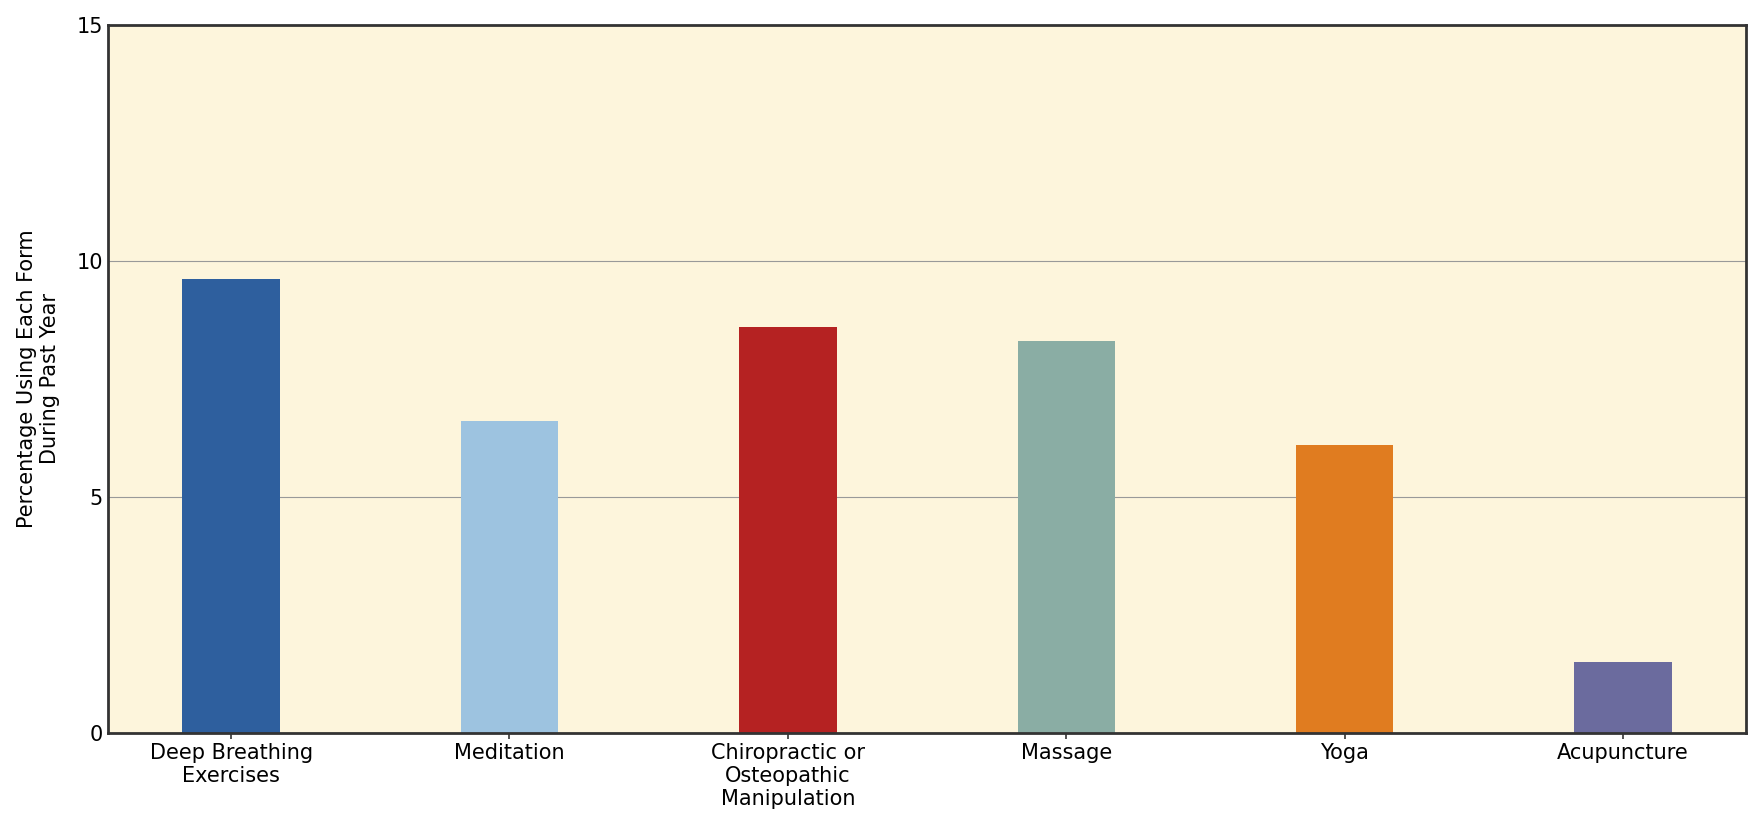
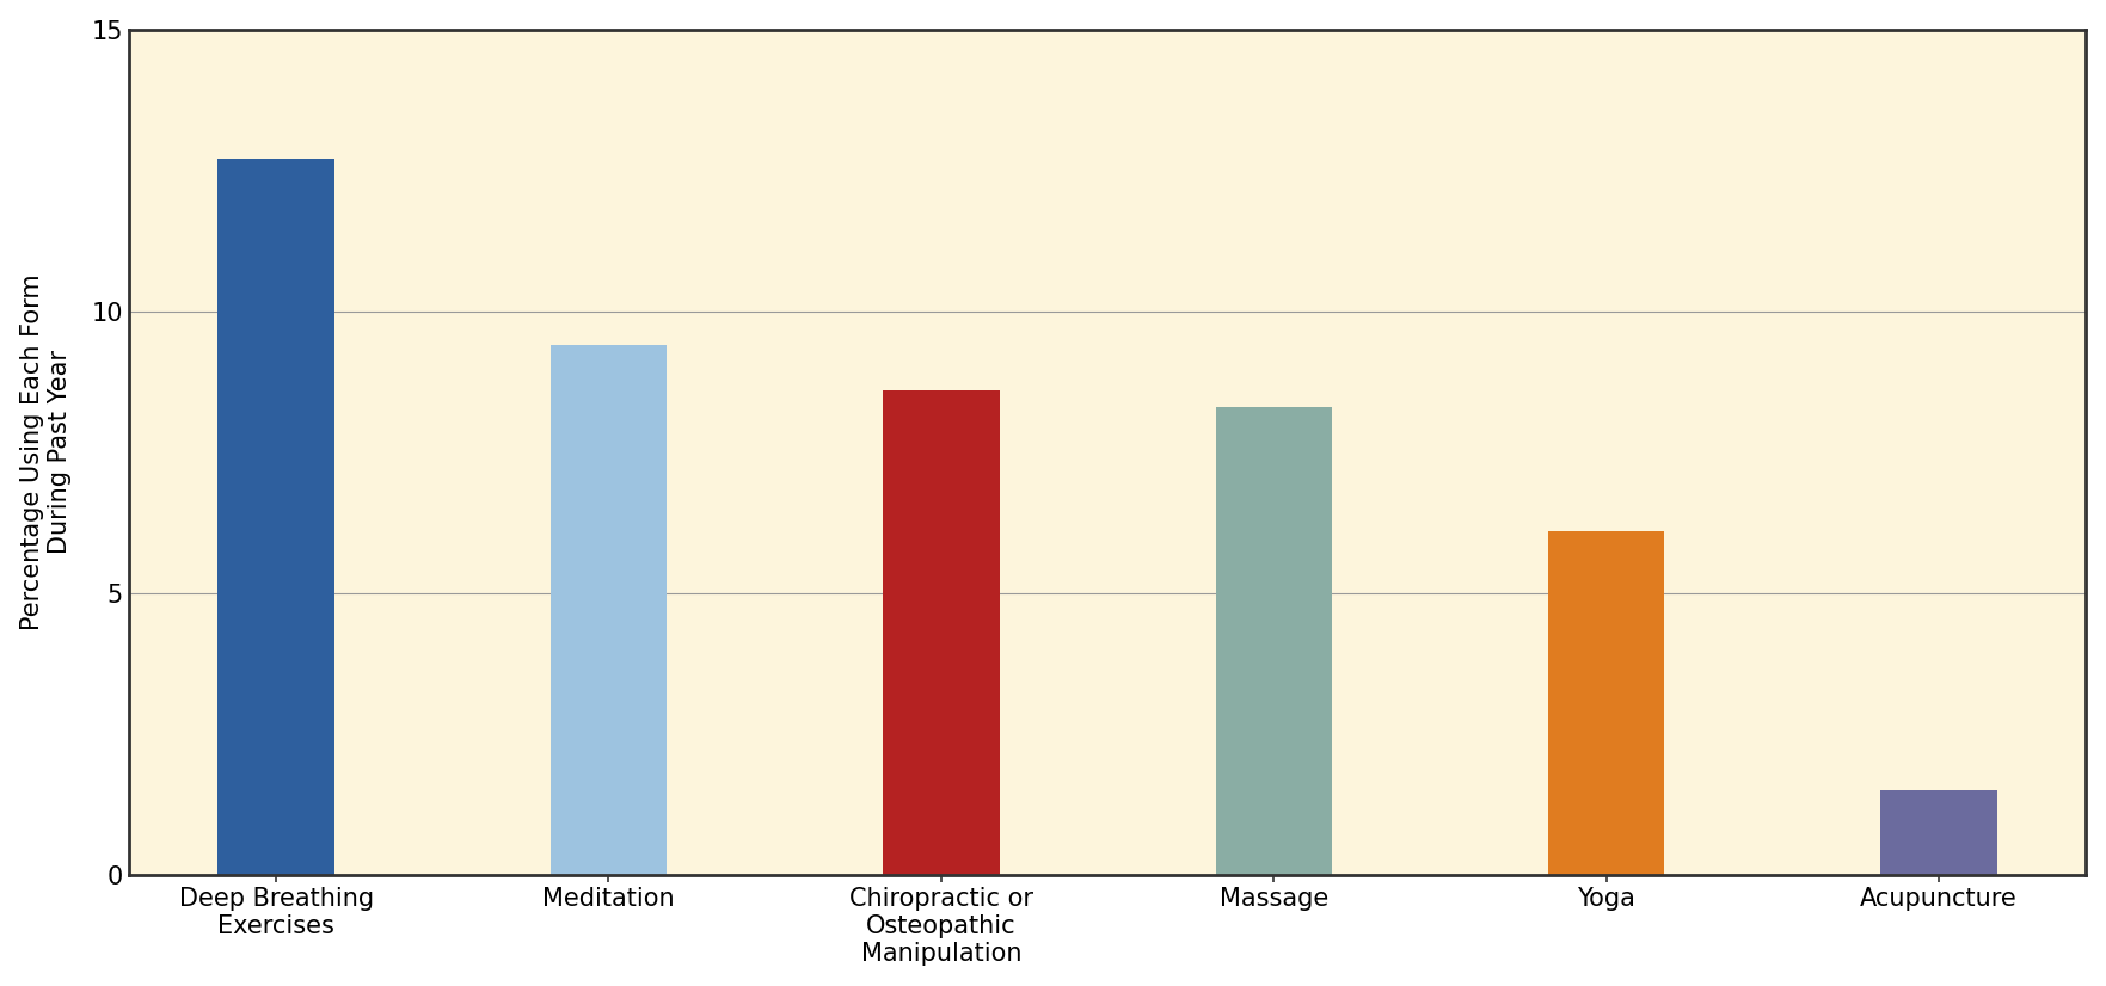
Deep Breathing Exercises: 9.6 -> 12.7
Meditation: 6.6 -> 9.4
